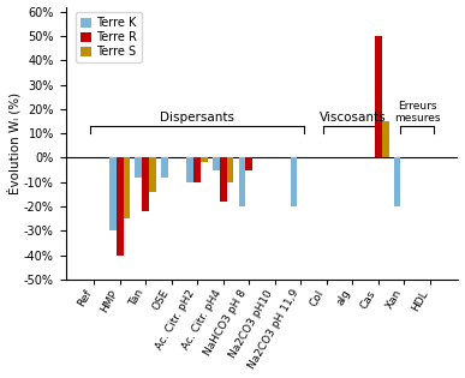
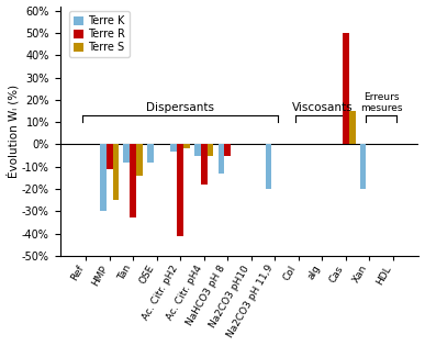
Terre R/HMP: -40% -> -11%
Terre R/Tan: -22% -> -33%
Terre K/Ac. Citr. pH2: -10% -> -3%
Terre R/Ac. Citr. pH2: -10% -> -41%
Terre S/Ac. Citr. pH4: -10% -> -5%
Terre K/NaHCO3 pH 8: -20% -> -13%
